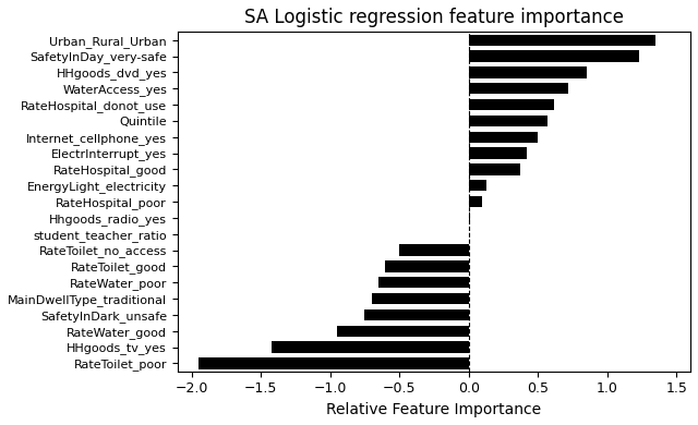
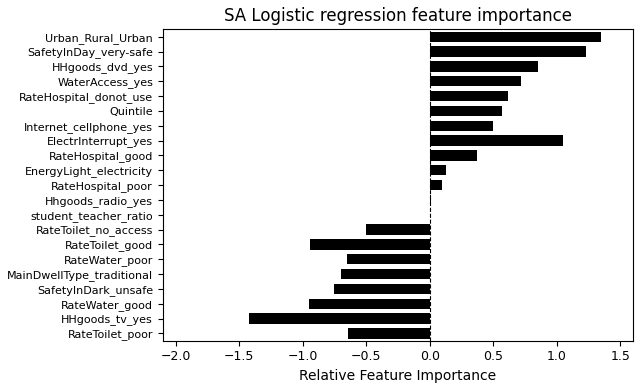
ElectrInterrupt_yes: 0.42 -> 1.05
RateToilet_good: -0.60 -> -0.94
RateToilet_poor: -1.95 -> -0.64
